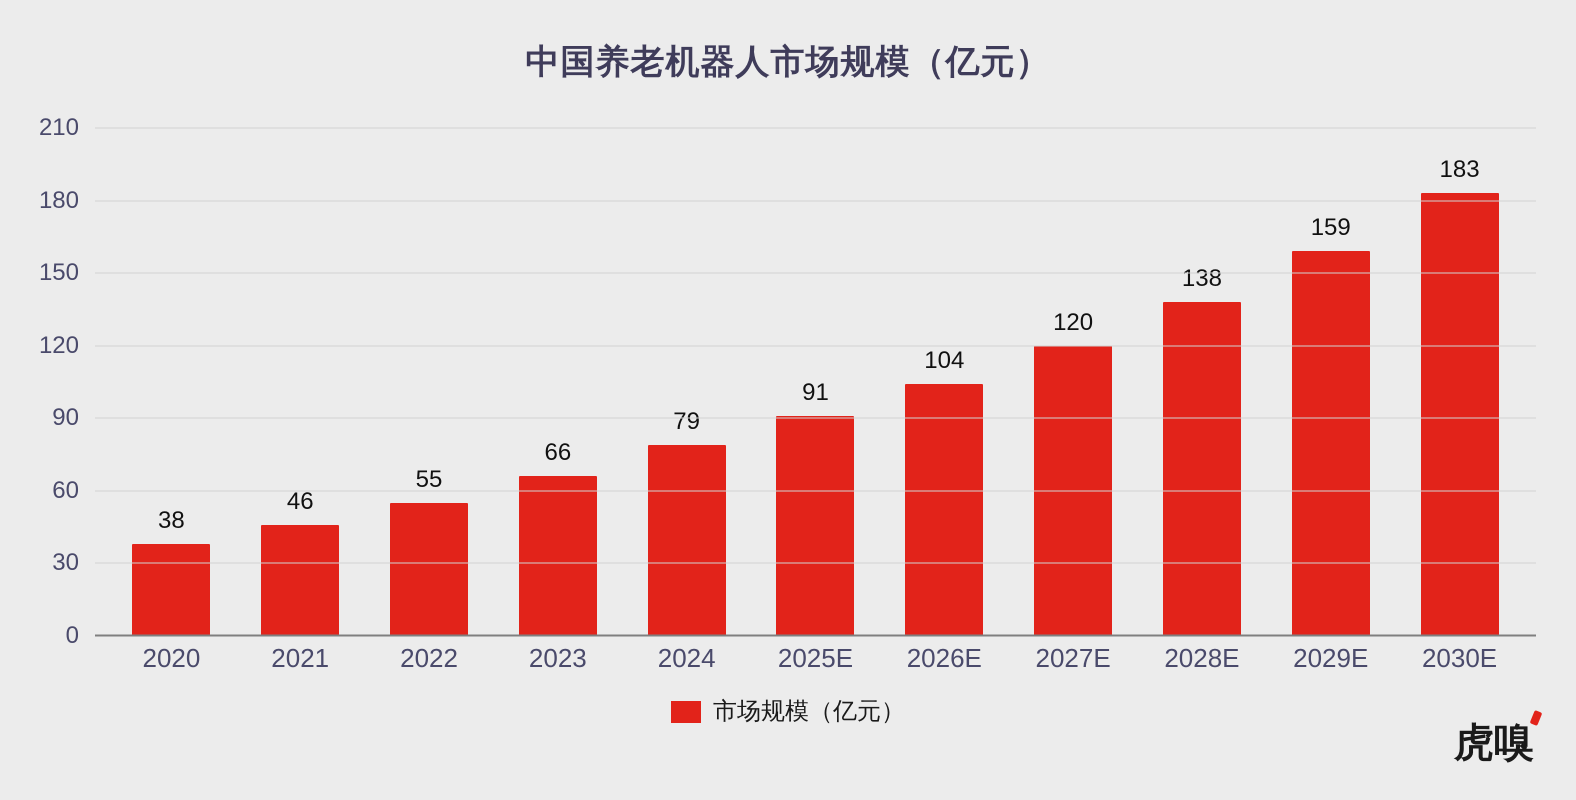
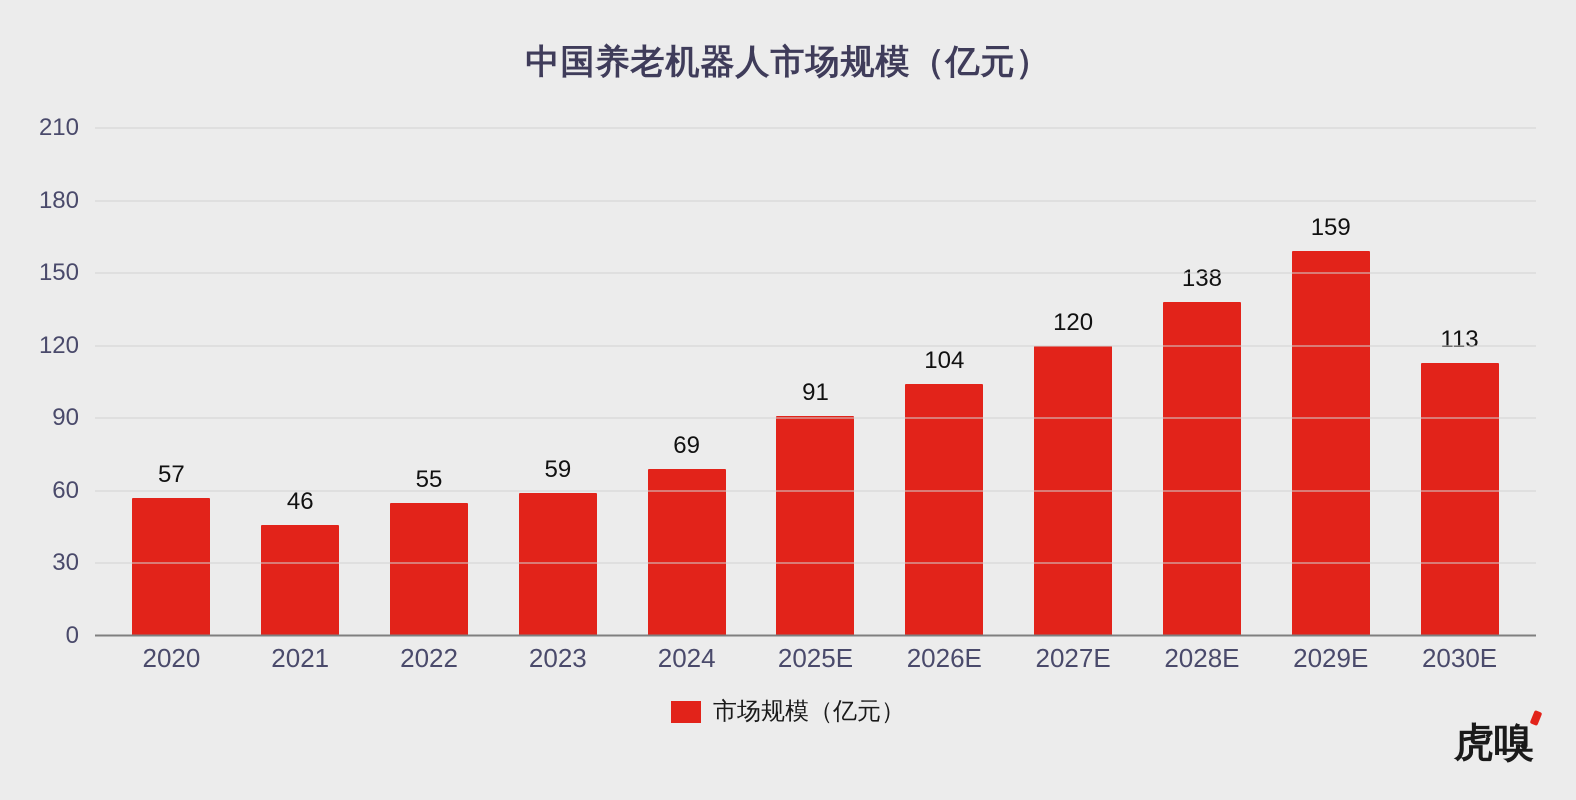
2020: 38 -> 57
2023: 66 -> 59
2024: 79 -> 69
2030E: 183 -> 113
